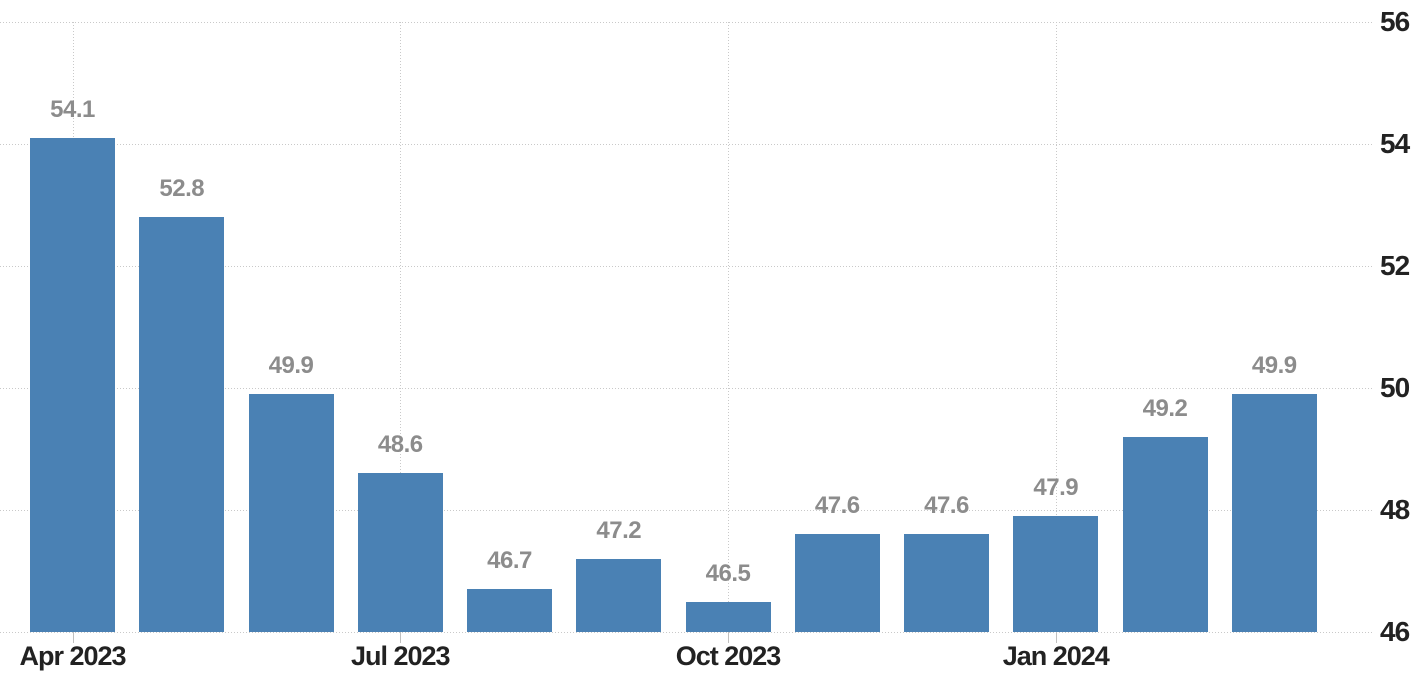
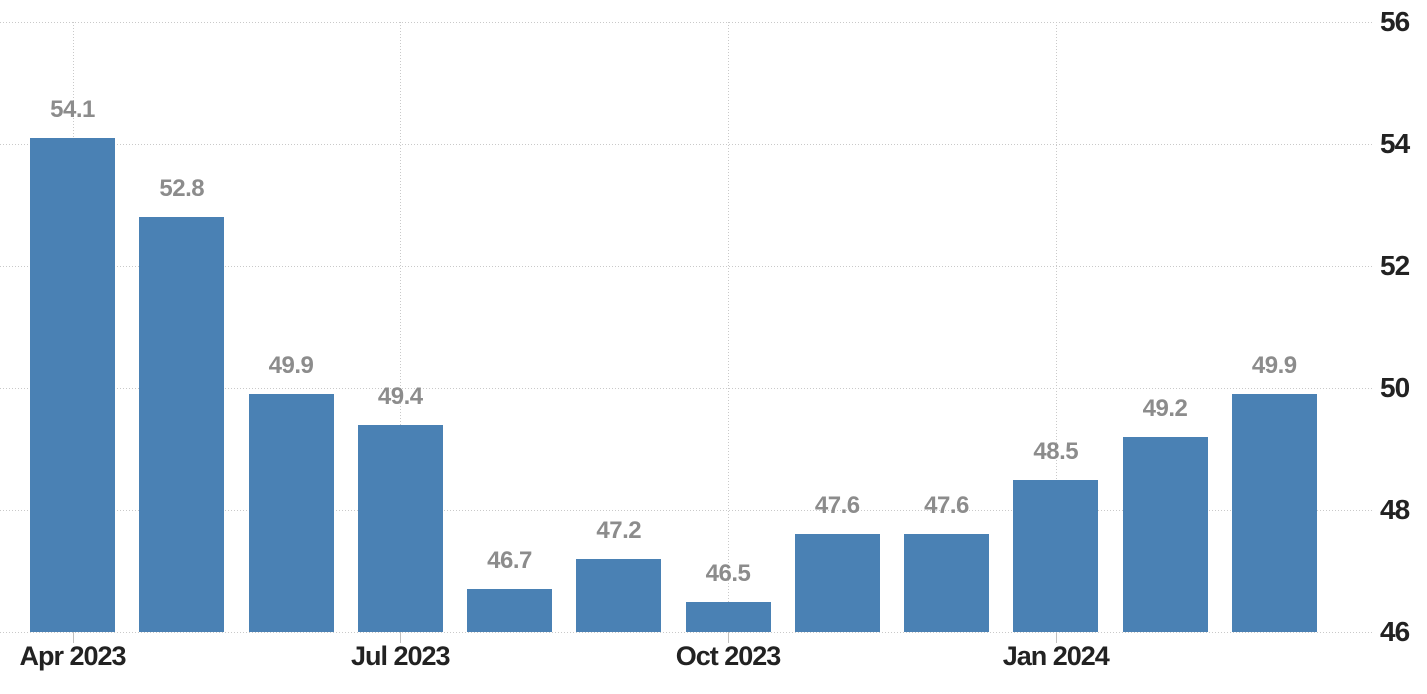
Jul 2023: 48.6 -> 49.4
Jan 2024: 47.9 -> 48.5
